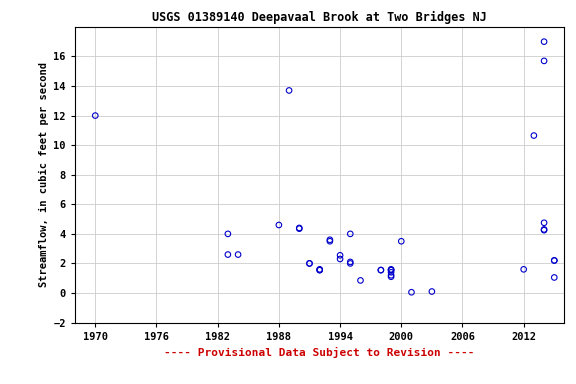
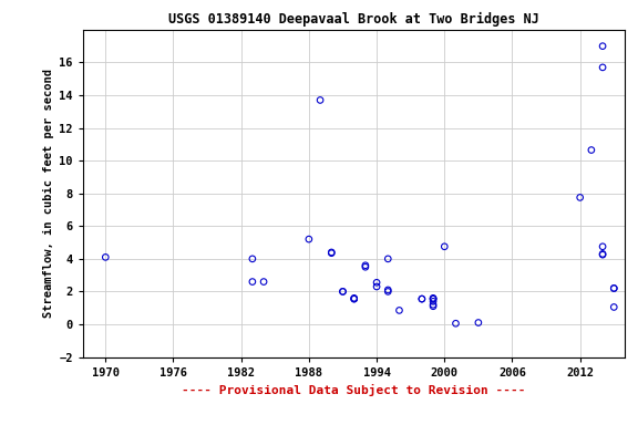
1970: 12.0 -> 4.1
1988: 4.6 -> 5.2
2000: 3.5 -> 4.8
2012: 1.6 -> 7.8
